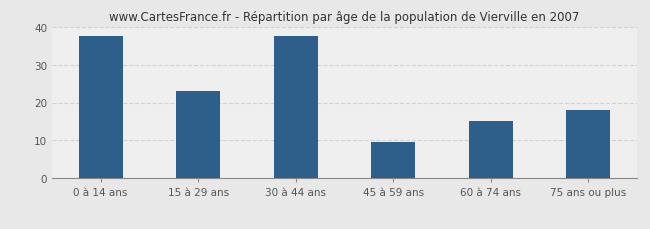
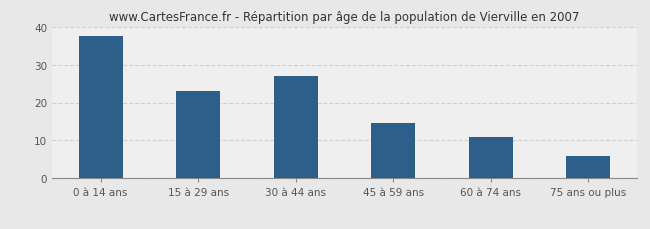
30 à 44 ans: 37.5 -> 27.0
45 à 59 ans: 9.5 -> 14.5
60 à 74 ans: 15.0 -> 11.0
75 ans ou plus: 18.0 -> 6.0
